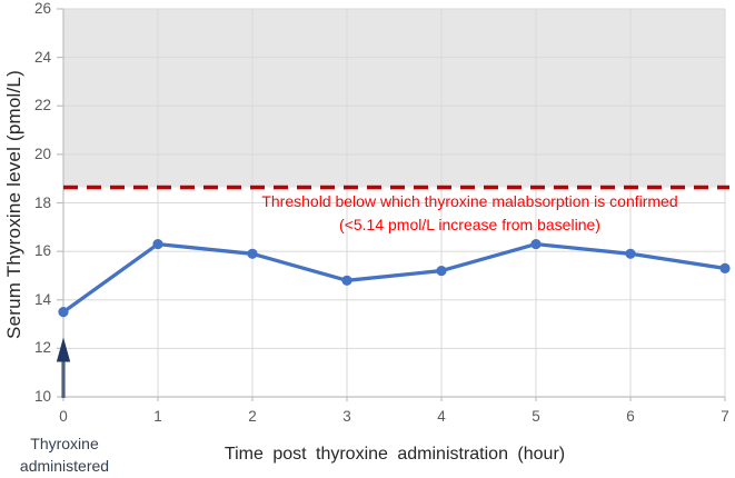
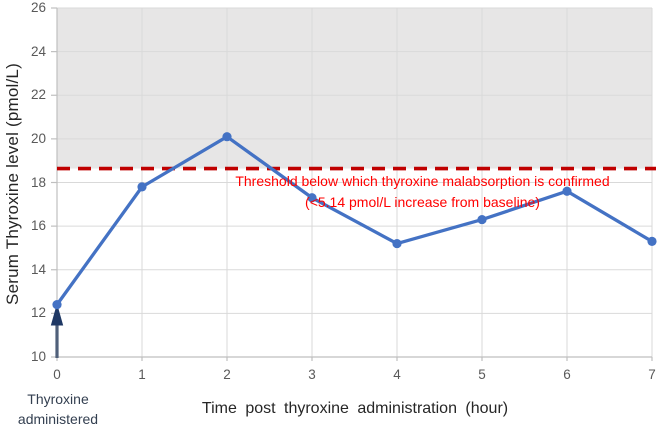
0: 13.5 -> 12.4
1: 16.3 -> 17.8
2: 15.9 -> 20.1
3: 14.8 -> 17.3
6: 15.9 -> 17.6
